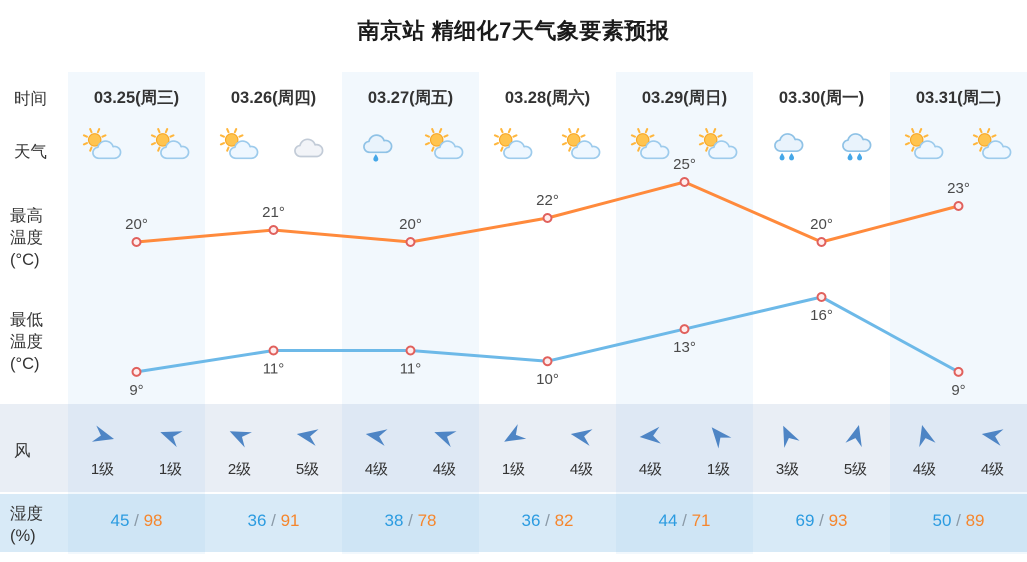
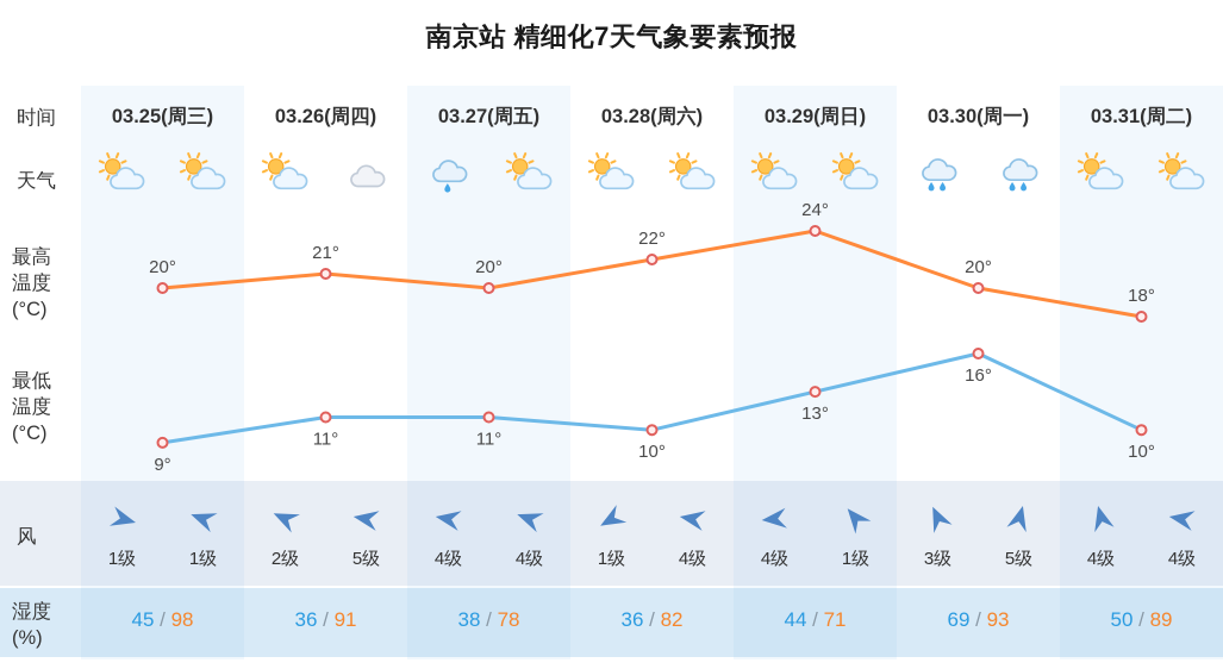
最高温度(°C)/03.29(周日): 25° -> 24°
最高温度(°C)/03.31(周二): 23° -> 18°
最低温度(°C)/03.31(周二): 9° -> 10°
